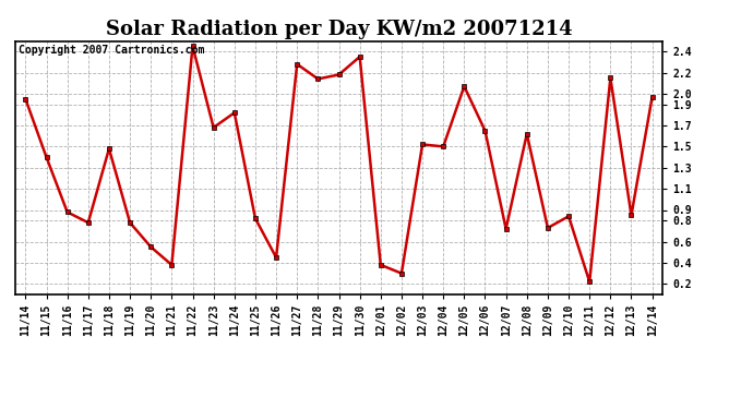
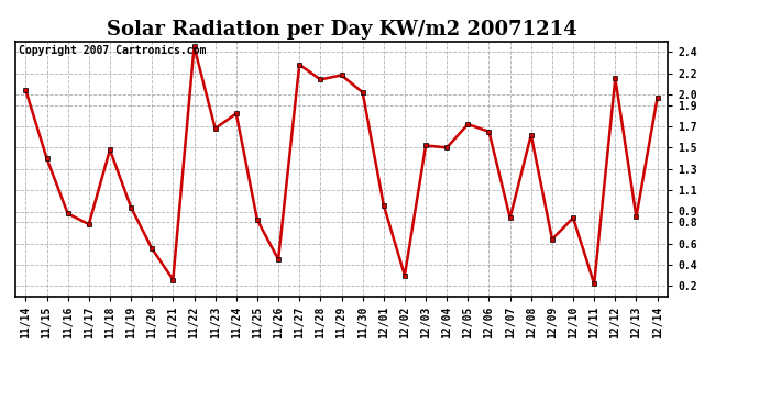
11/14: 1.95 -> 2.04
11/19: 0.78 -> 0.94
11/21: 0.38 -> 0.26
11/30: 2.35 -> 2.02
12/01: 0.38 -> 0.96
12/05: 2.07 -> 1.72
12/07: 0.72 -> 0.84
12/09: 0.73 -> 0.64
